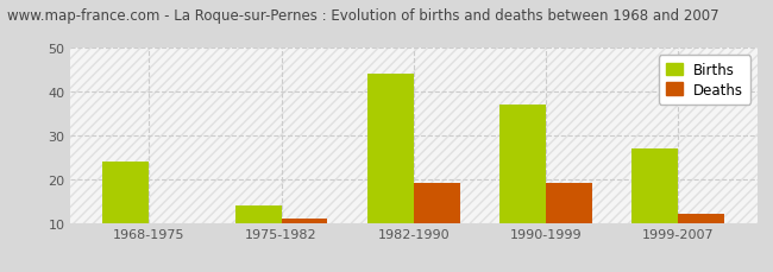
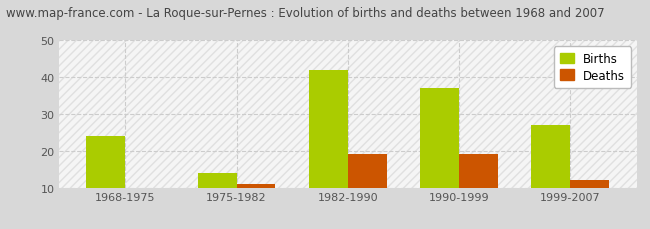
Births/1982-1990: 44 -> 42
